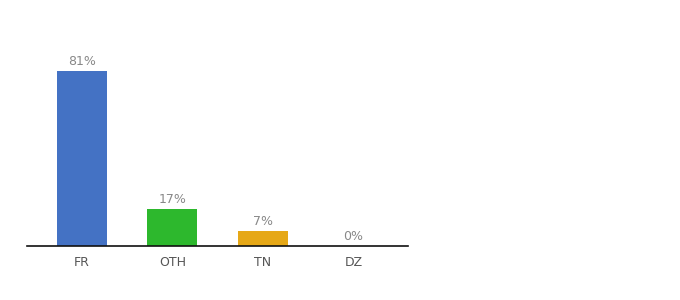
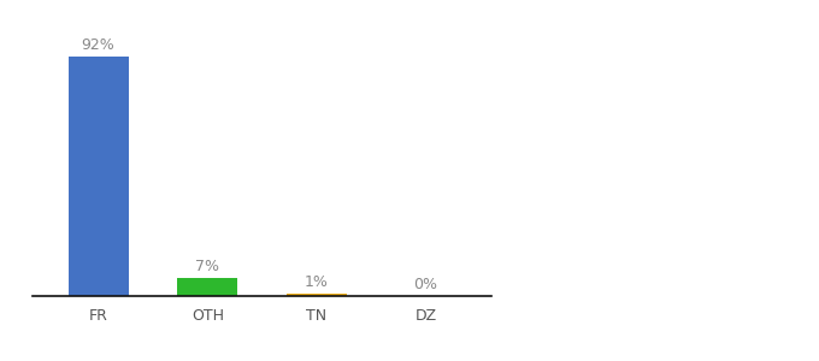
FR: 81% -> 92%
OTH: 17% -> 7%
TN: 7% -> 1%
